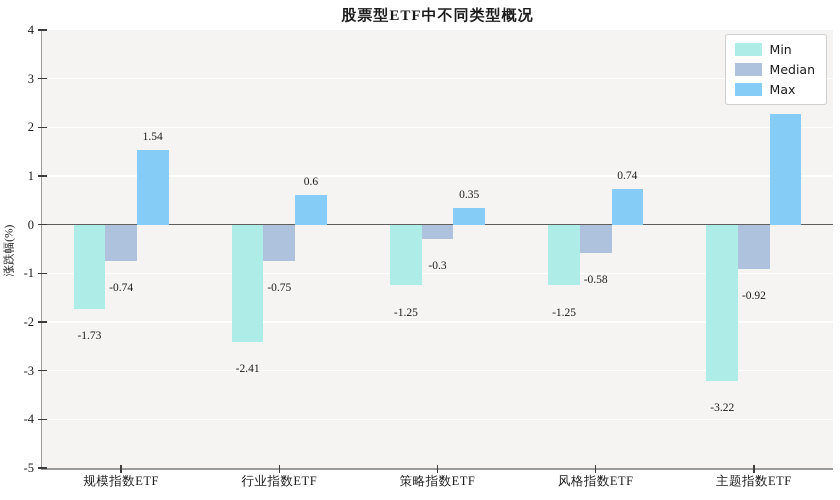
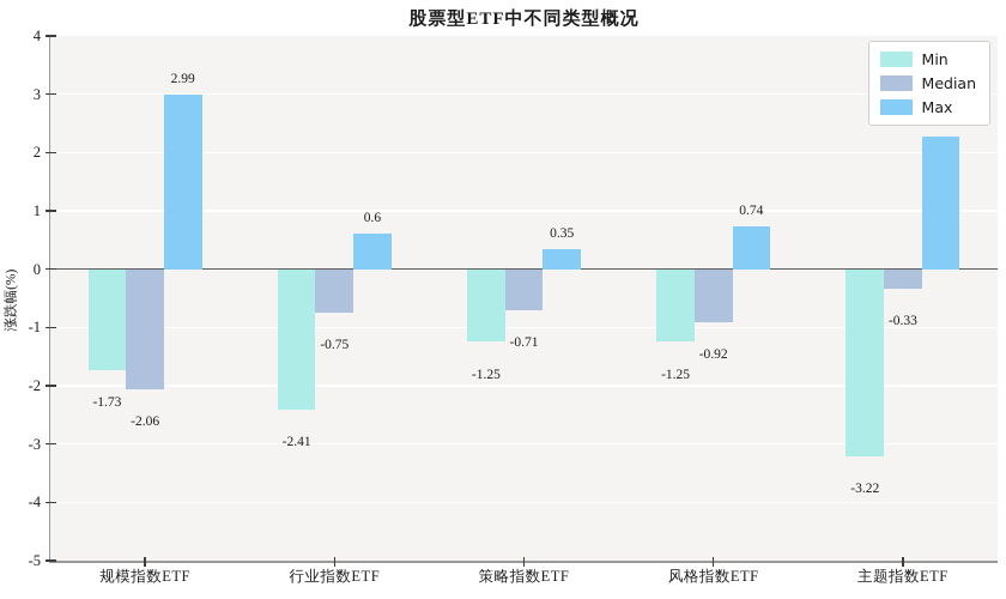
Median/规模指数ETF: -0.74 -> -2.06
Max/规模指数ETF: 1.54 -> 2.99
Median/策略指数ETF: -0.3 -> -0.71
Median/风格指数ETF: -0.58 -> -0.92
Median/主题指数ETF: -0.92 -> -0.33
